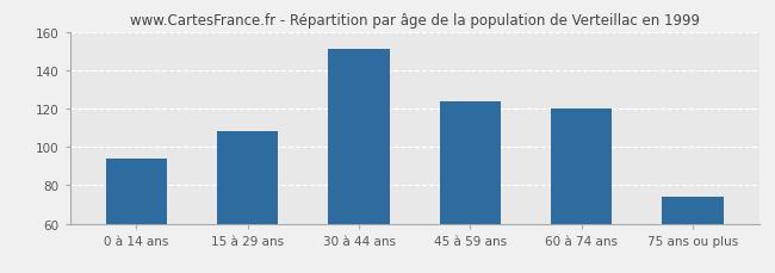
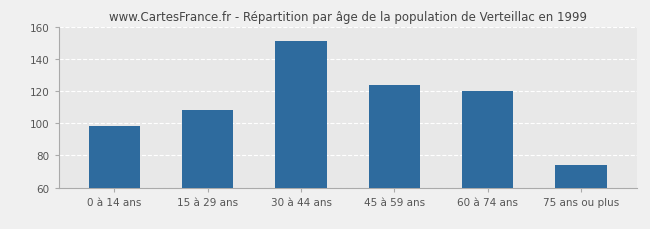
0 à 14 ans: 94 -> 98
